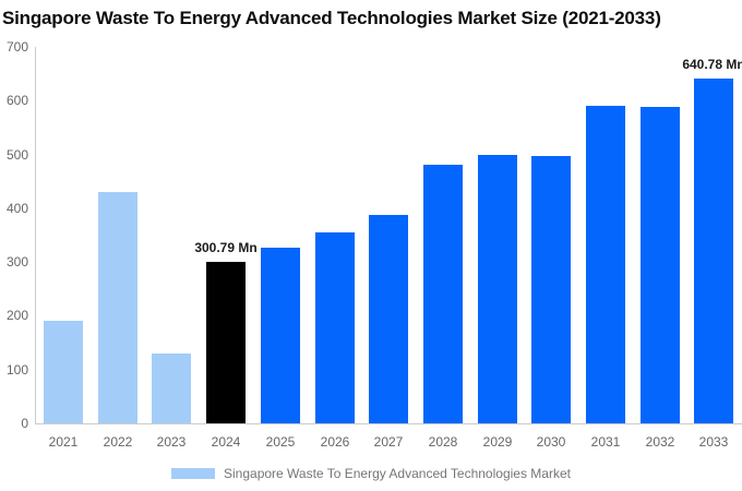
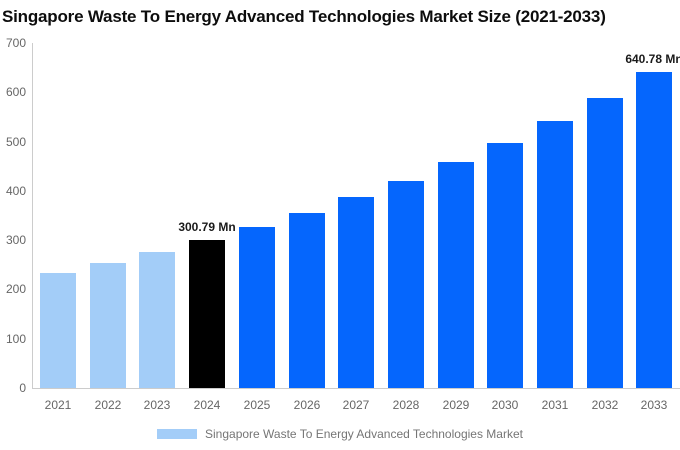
2021: 190 -> 230
2022: 430 -> 250
2023: 130 -> 280
2028: 480 -> 420
2029: 500 -> 460
2031: 590 -> 540
